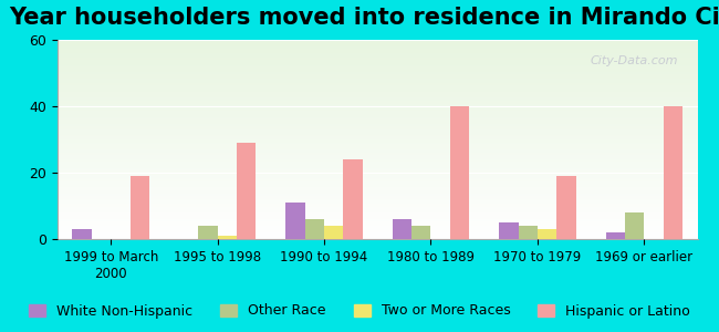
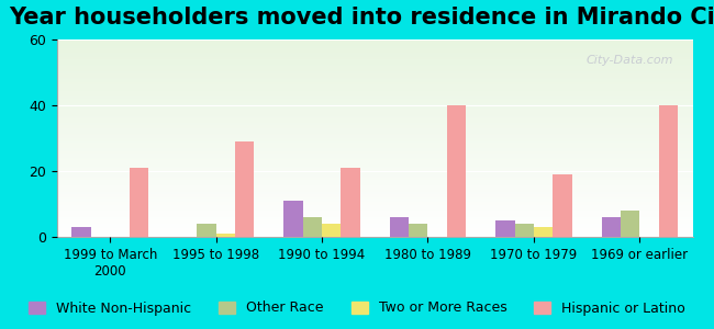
Hispanic or Latino/1999 to March 2000: 19 -> 21
Hispanic or Latino/1990 to 1994: 24 -> 21
White Non-Hispanic/1969 or earlier: 2 -> 6
